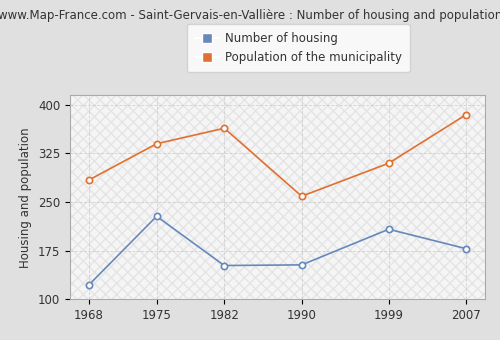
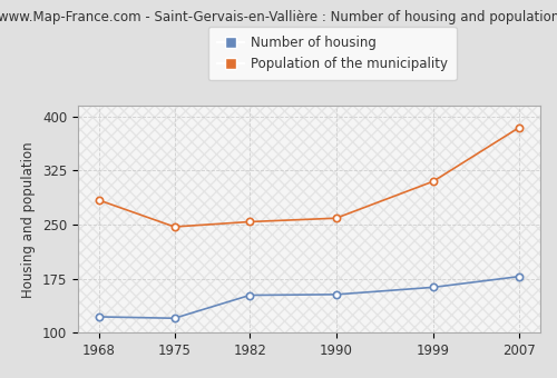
Number of housing/1975: 228 -> 120
Population of the municipality/1975: 340 -> 247
Population of the municipality/1982: 364 -> 254
Number of housing/1999: 208 -> 163
